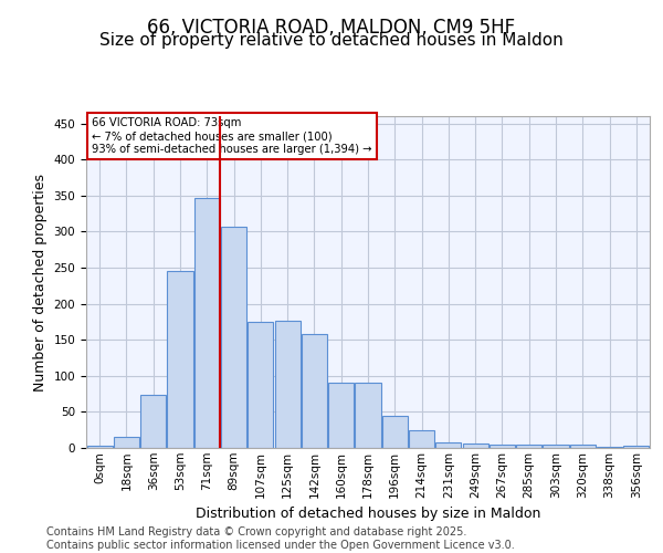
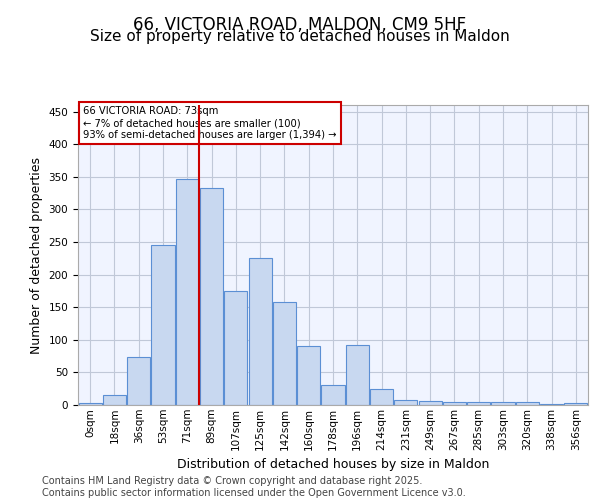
89sqm: 306 -> 332
125sqm: 176 -> 226
178sqm: 90 -> 30
196sqm: 45 -> 92
